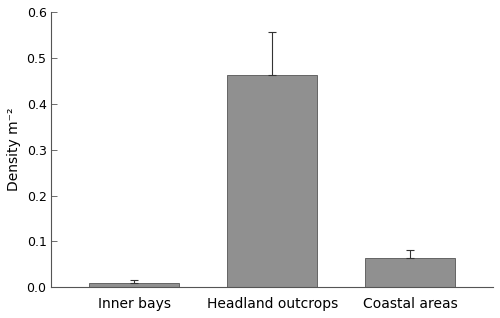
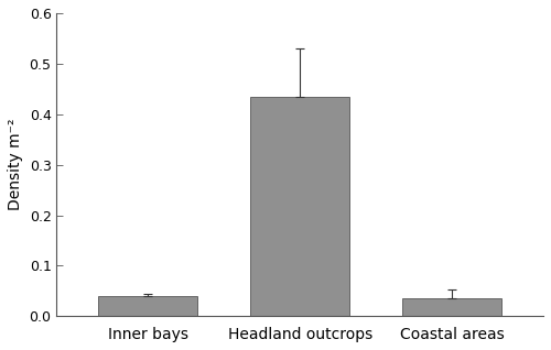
Inner bays: 0.010 -> 0.040
Headland outcrops: 0.462 -> 0.435
Coastal areas: 0.063 -> 0.035
